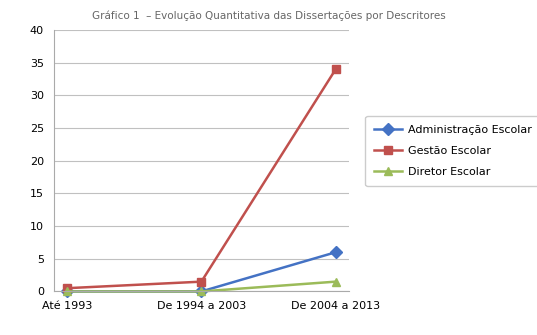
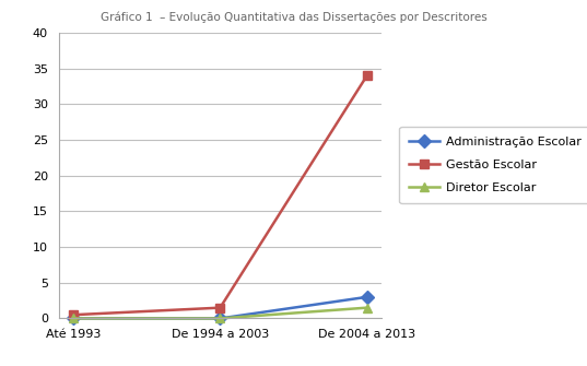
Administração Escolar/De 2004 a 2013: 6 -> 3
